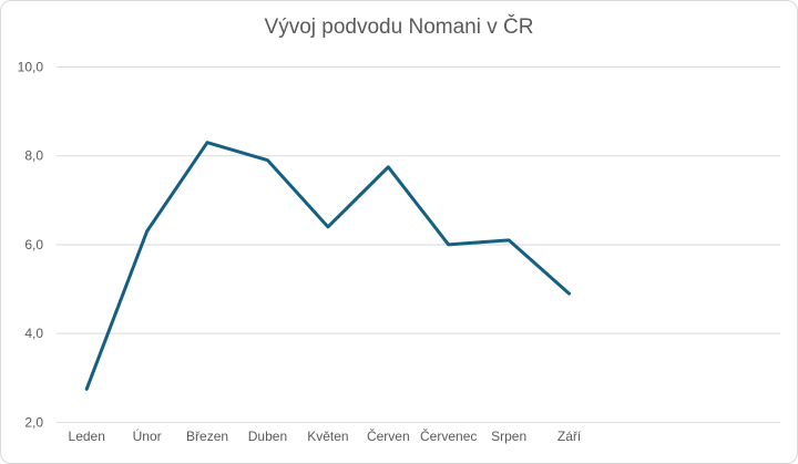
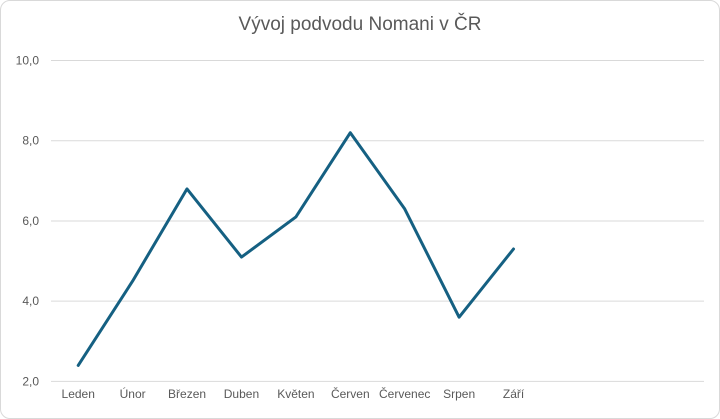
Leden: 2,8 -> 2,4
Únor: 6,3 -> 4,5
Březen: 8,3 -> 6,8
Duben: 7,9 -> 5,1
Květen: 6,4 -> 6,1
Červen: 7,8 -> 8,2
Červenec: 6,0 -> 6,3
Srpen: 6,1 -> 3,6
Září: 4,9 -> 5,3
